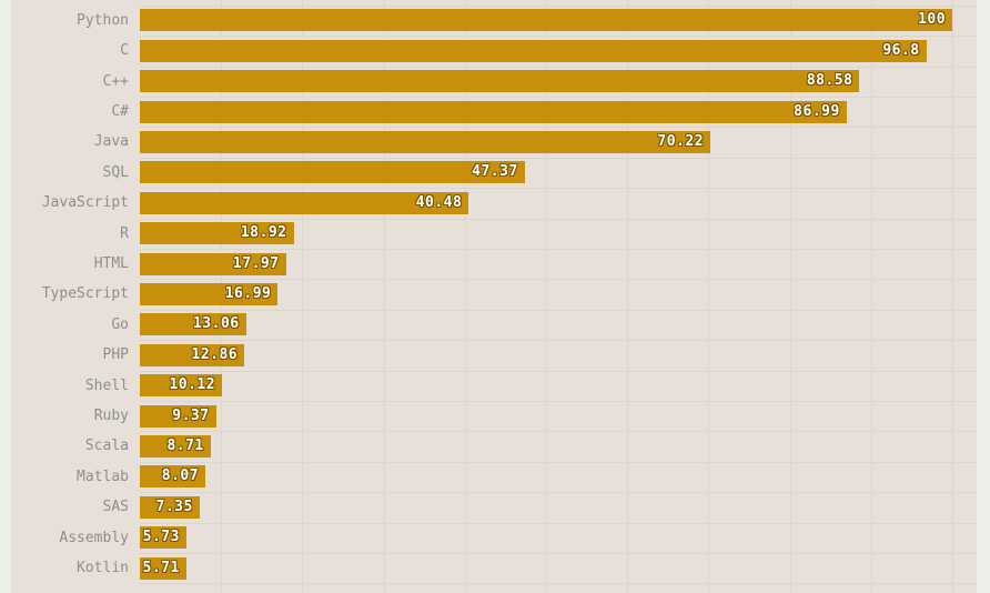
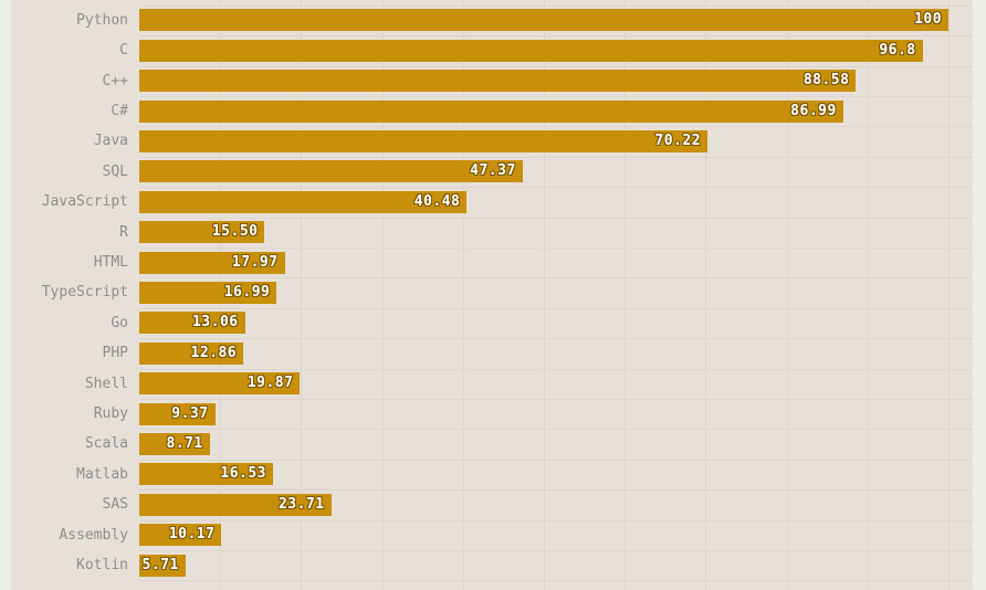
R: 18.92 -> 15.50
Shell: 10.12 -> 19.87
Matlab: 8.07 -> 16.53
SAS: 7.35 -> 23.71
Assembly: 5.73 -> 10.17
